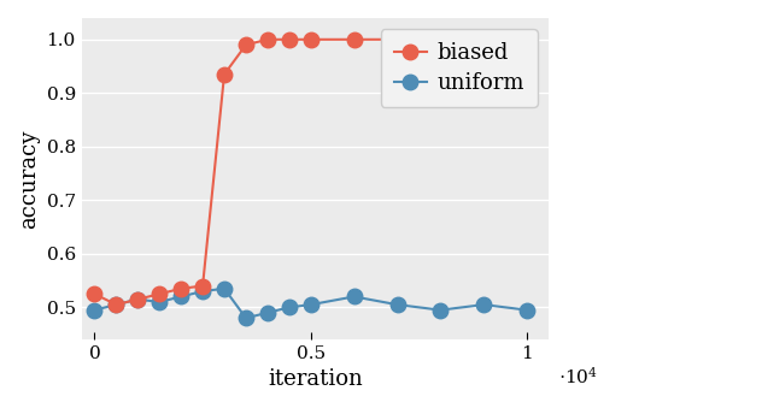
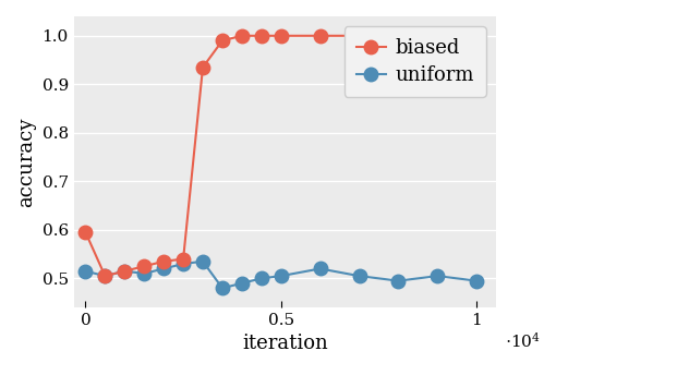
biased/0: 0.525 -> 0.595
uniform/0: 0.495 -> 0.515
